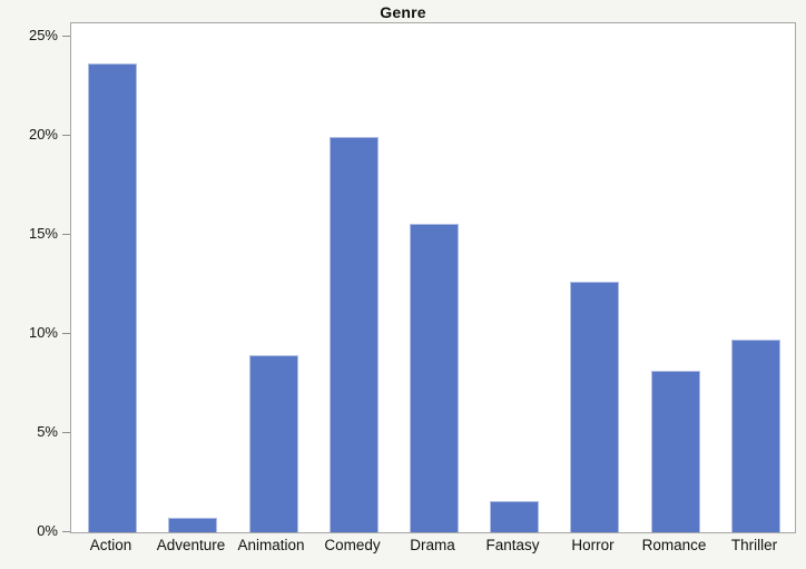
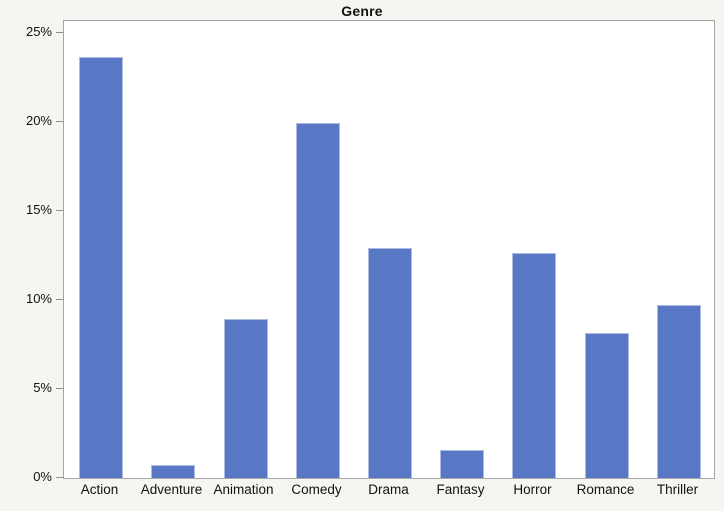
Drama: 15.5% -> 12.9%
